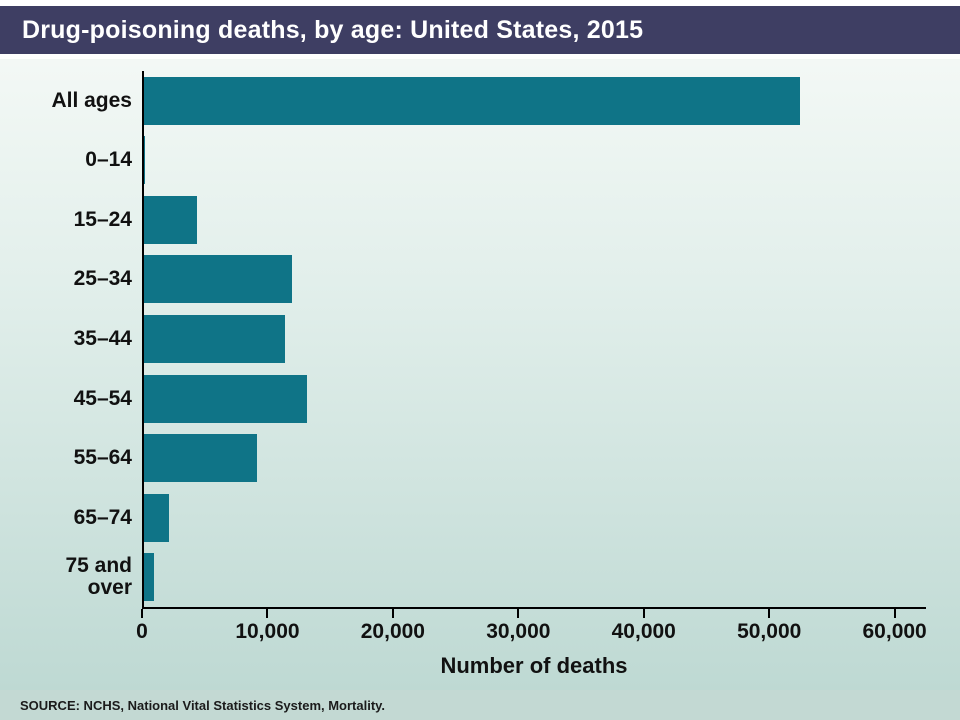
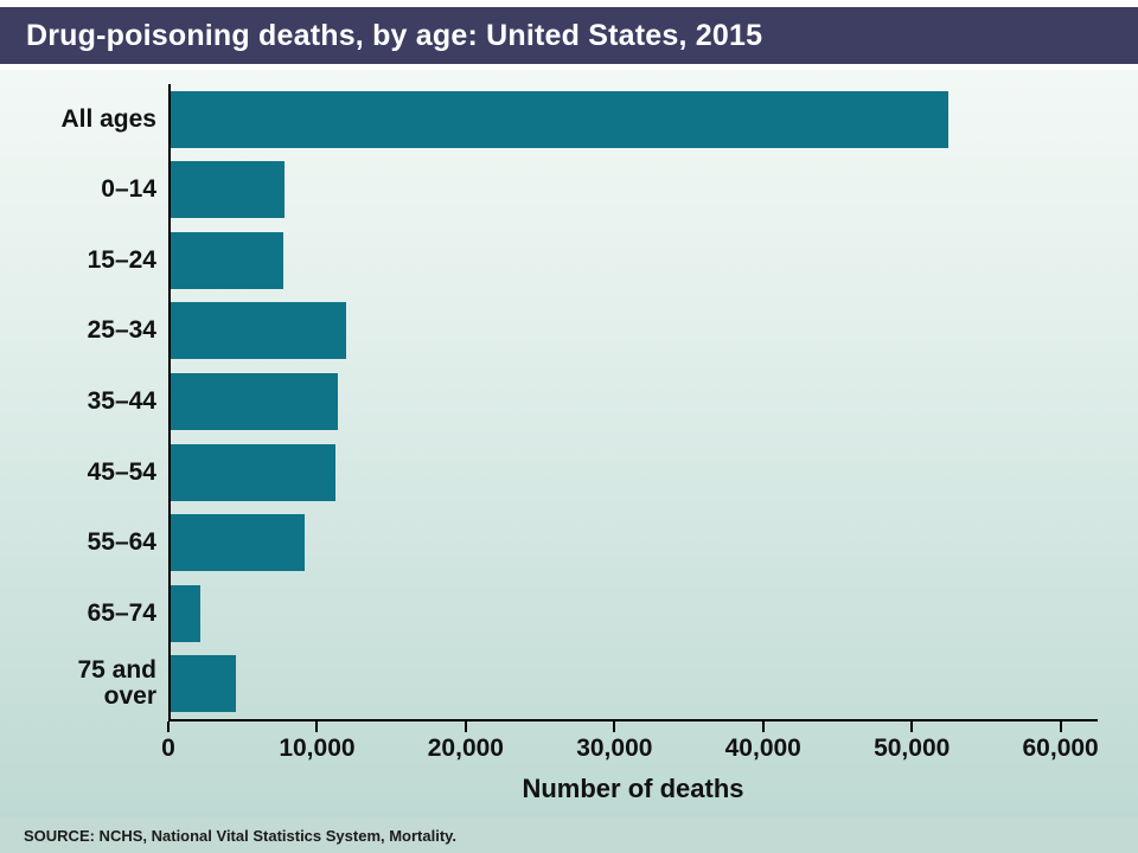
0–14: 100 -> 7700
15–24: 4200 -> 7600
45–54: 13000 -> 11100
75 and over: 800 -> 4400
